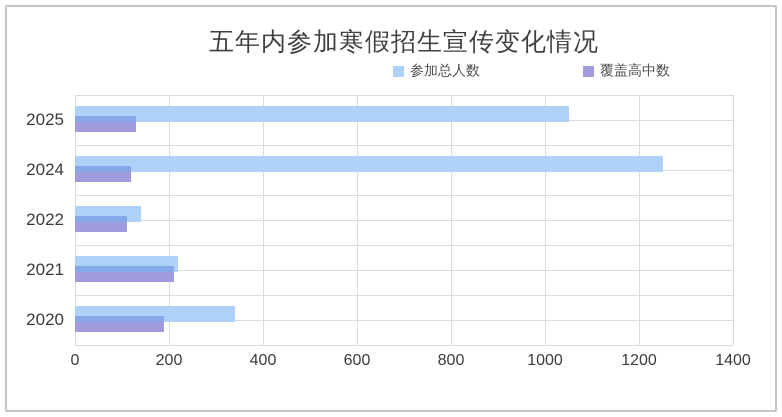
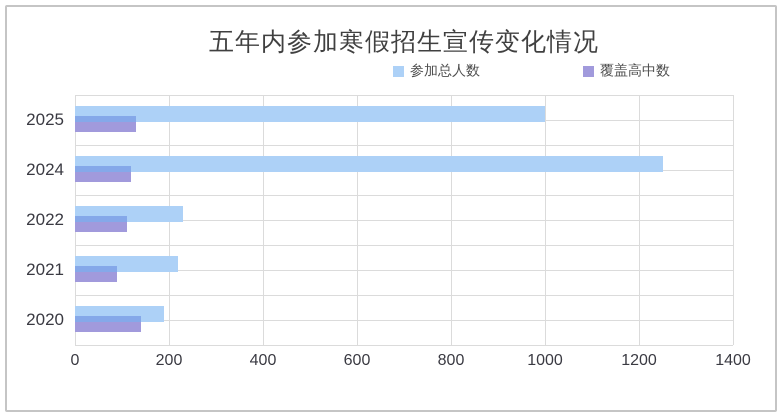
参加总人数/2025: 1050 -> 1000
参加总人数/2022: 140 -> 230
覆盖高中数/2021: 210 -> 90
参加总人数/2020: 340 -> 190
覆盖高中数/2020: 190 -> 140
